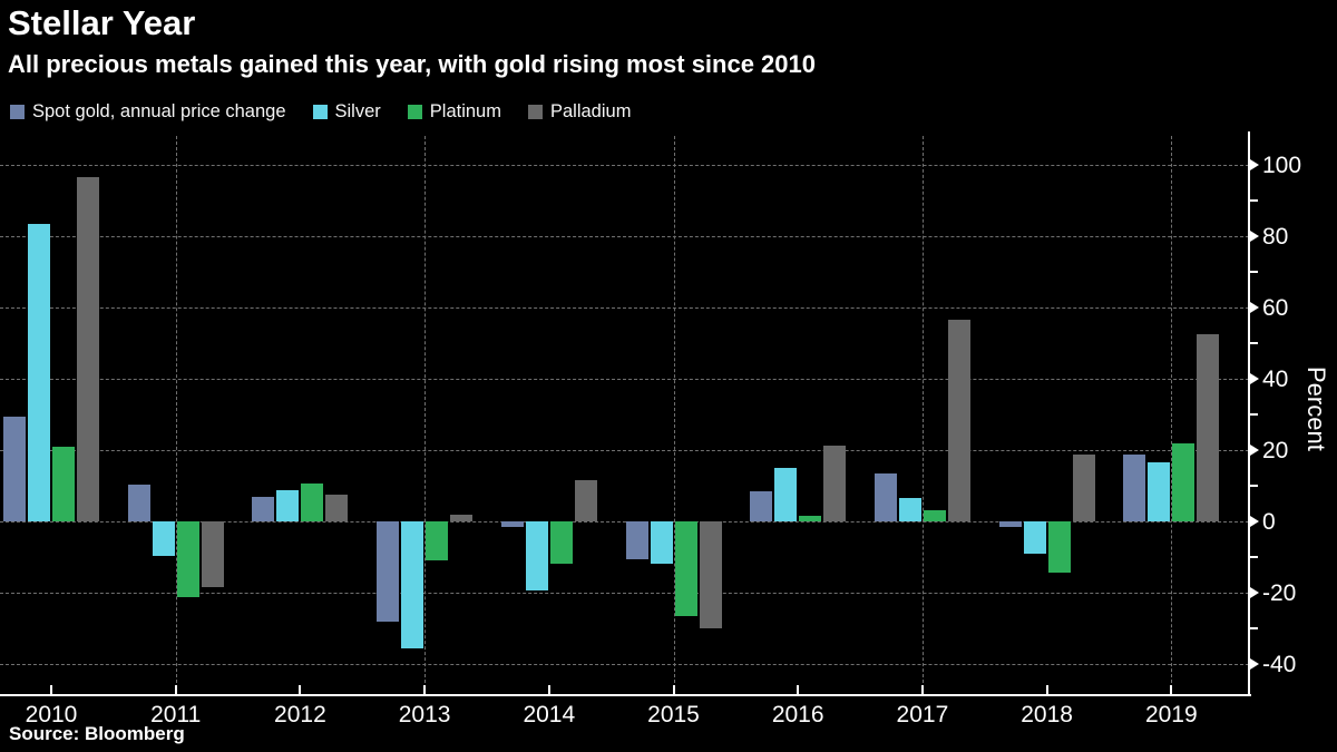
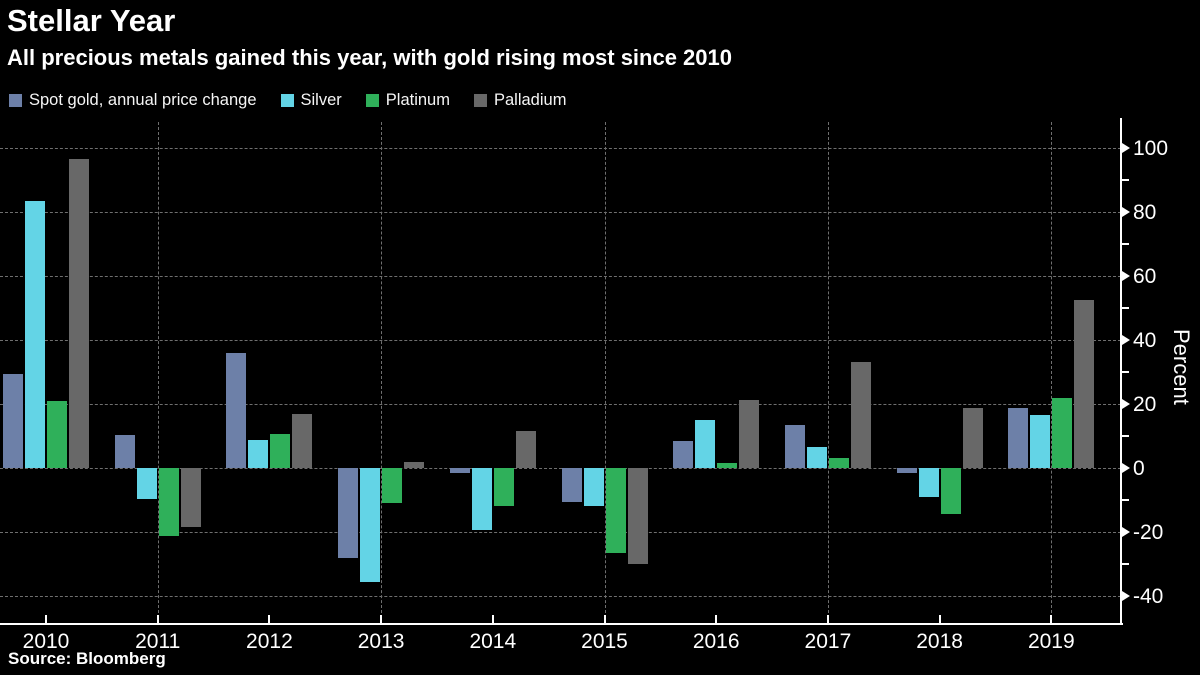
Spot gold, annual price change/2012: 7 -> 36
Palladium/2012: 8 -> 17
Palladium/2017: 56 -> 33
